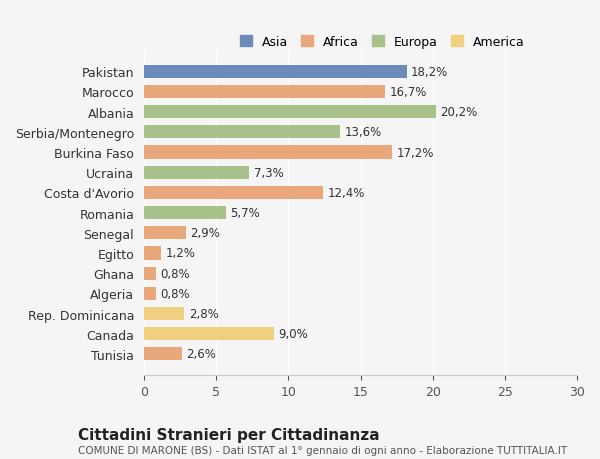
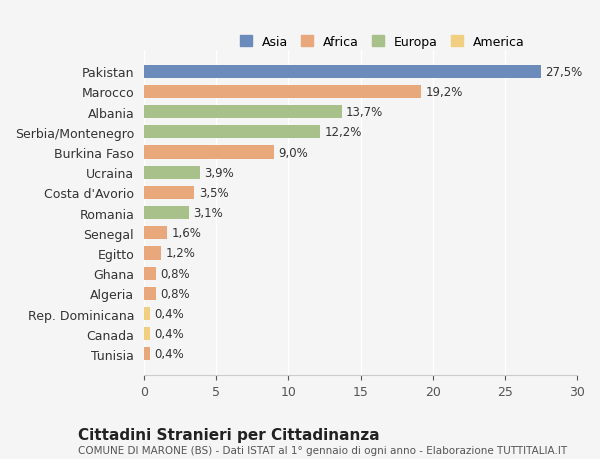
Pakistan: 18,2% -> 27,5%
Marocco: 16,7% -> 19,2%
Albania: 20,2% -> 13,7%
Serbia/Montenegro: 13,6% -> 12,2%
Burkina Faso: 17,2% -> 9,0%
Ucraina: 7,3% -> 3,9%
Costa d'Avorio: 12,4% -> 3,5%
Romania: 5,7% -> 3,1%
Senegal: 2,9% -> 1,6%
Rep. Dominicana: 2,8% -> 0,4%
Canada: 9,0% -> 0,4%
Tunisia: 2,6% -> 0,4%
